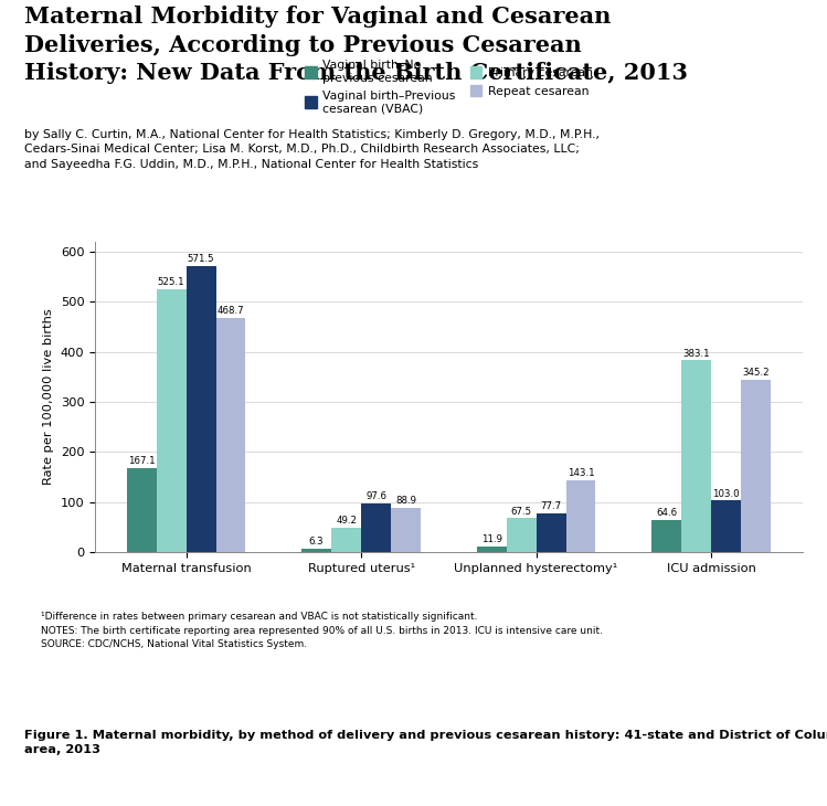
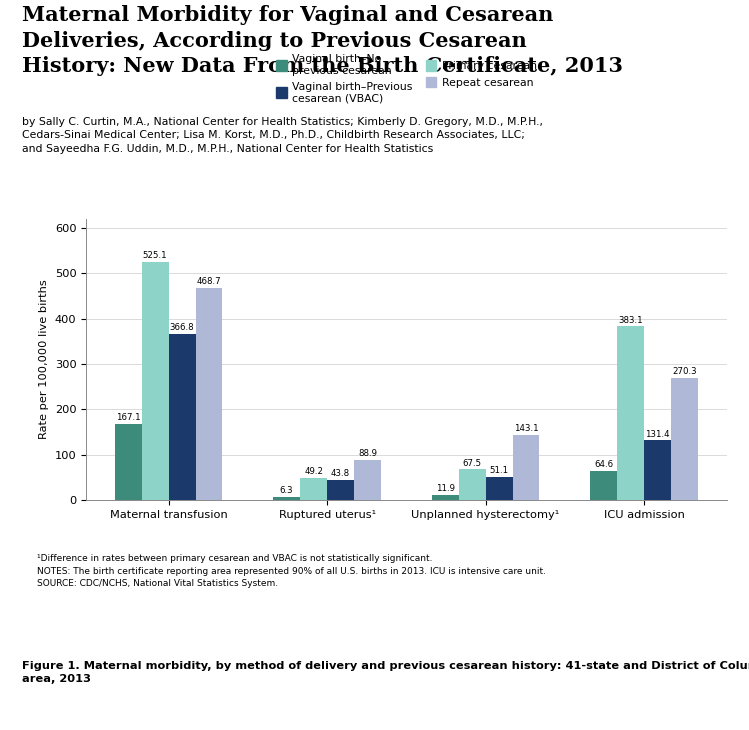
Vaginal birth–Previous cesarean (VBAC)/Maternal transfusion: 571.5 -> 366.8
Vaginal birth–Previous cesarean (VBAC)/Ruptured uterus¹: 97.6 -> 43.8
Vaginal birth–Previous cesarean (VBAC)/Unplanned hysterectomy¹: 77.7 -> 51.1
Vaginal birth–Previous cesarean (VBAC)/ICU admission: 103.0 -> 131.4
Repeat cesarean/ICU admission: 345.2 -> 270.3
